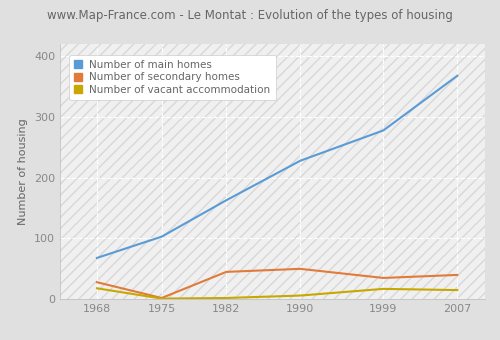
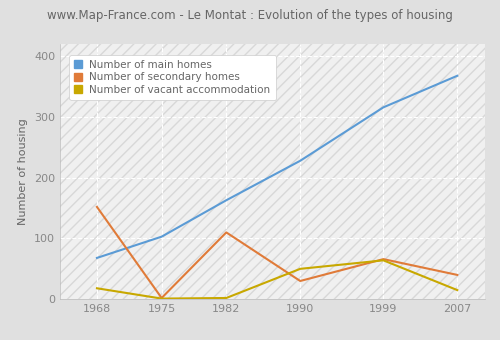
Number of secondary homes/1968: 28 -> 152
Number of secondary homes/1982: 45 -> 110
Number of secondary homes/1990: 50 -> 30
Number of vacant accommodation/1990: 6 -> 50
Number of main homes/1999: 278 -> 316
Number of secondary homes/1999: 35 -> 66
Number of vacant accommodation/1999: 17 -> 64
